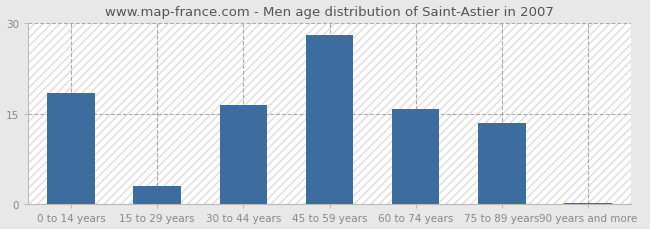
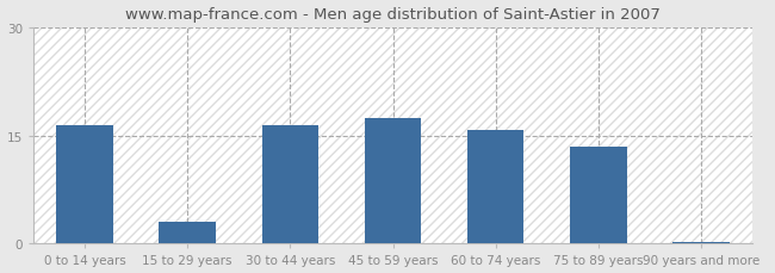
0 to 14 years: 18.4 -> 16.5
45 to 59 years: 28.0 -> 17.5
